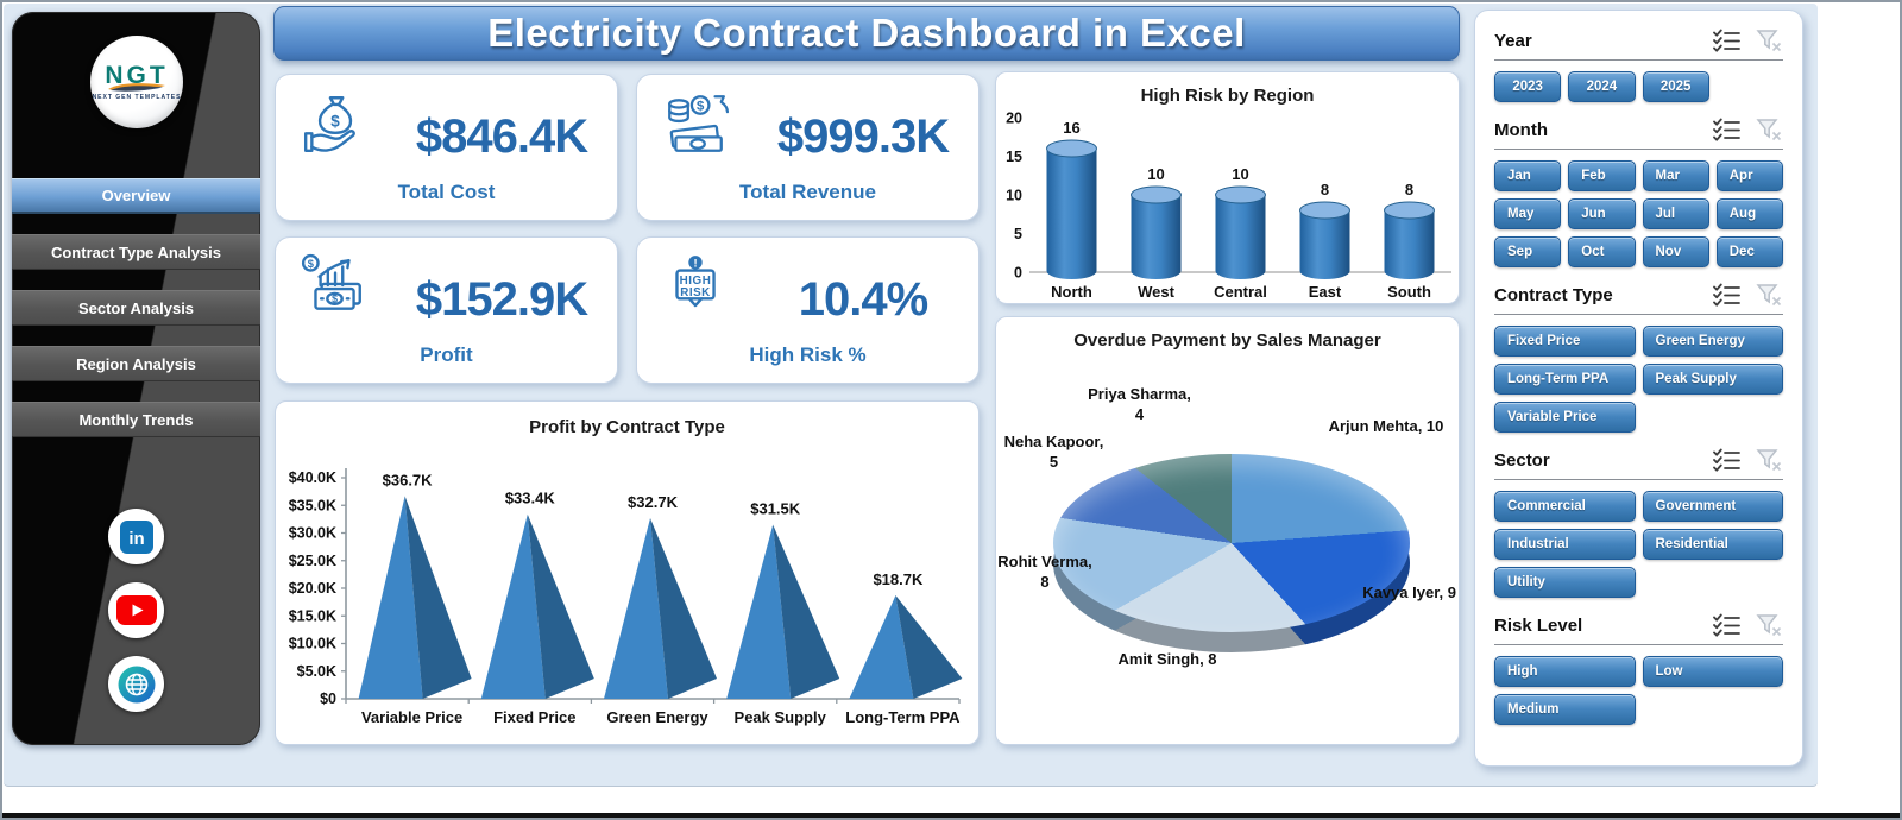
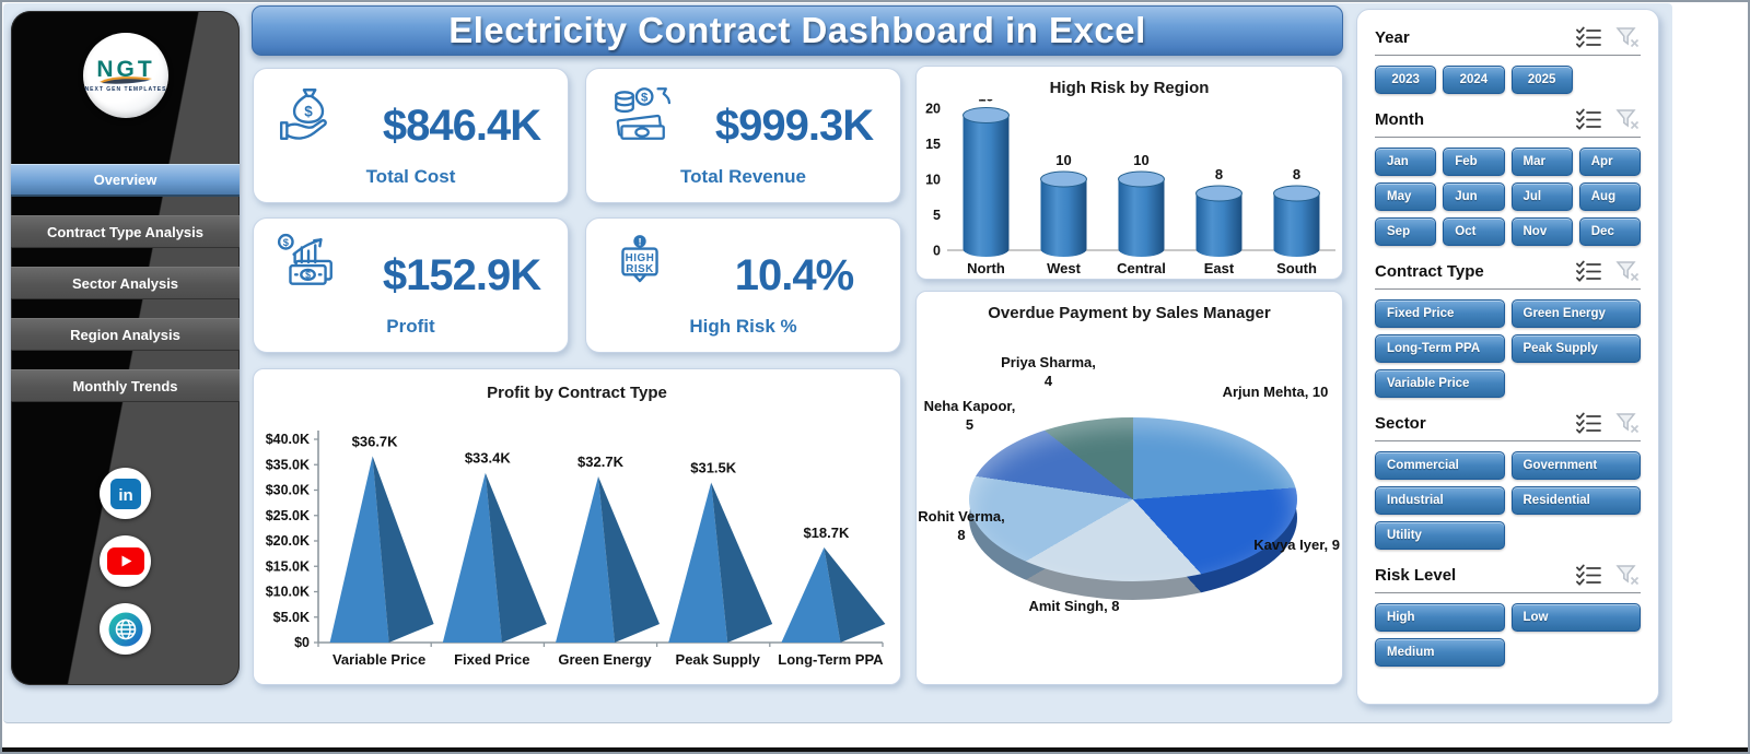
High Risk by Region/North: 16 -> 19
